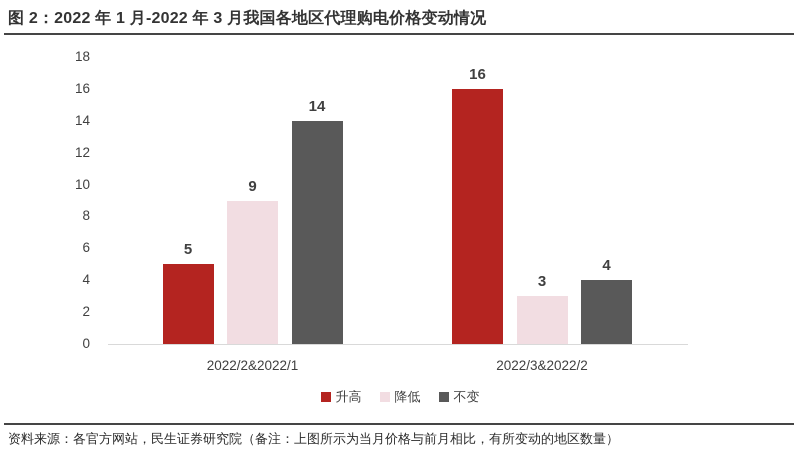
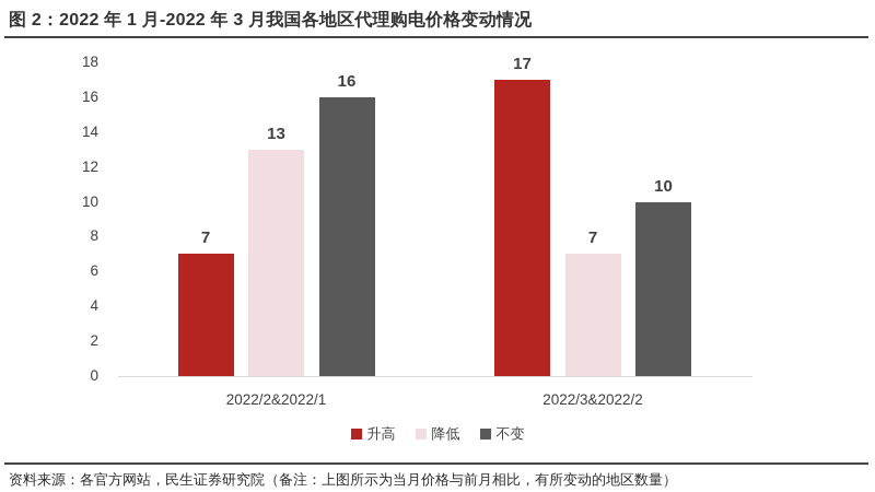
升高/2022/2&2022/1: 5 -> 7
降低/2022/2&2022/1: 9 -> 13
不变/2022/2&2022/1: 14 -> 16
升高/2022/3&2022/2: 16 -> 17
降低/2022/3&2022/2: 3 -> 7
不变/2022/3&2022/2: 4 -> 10
